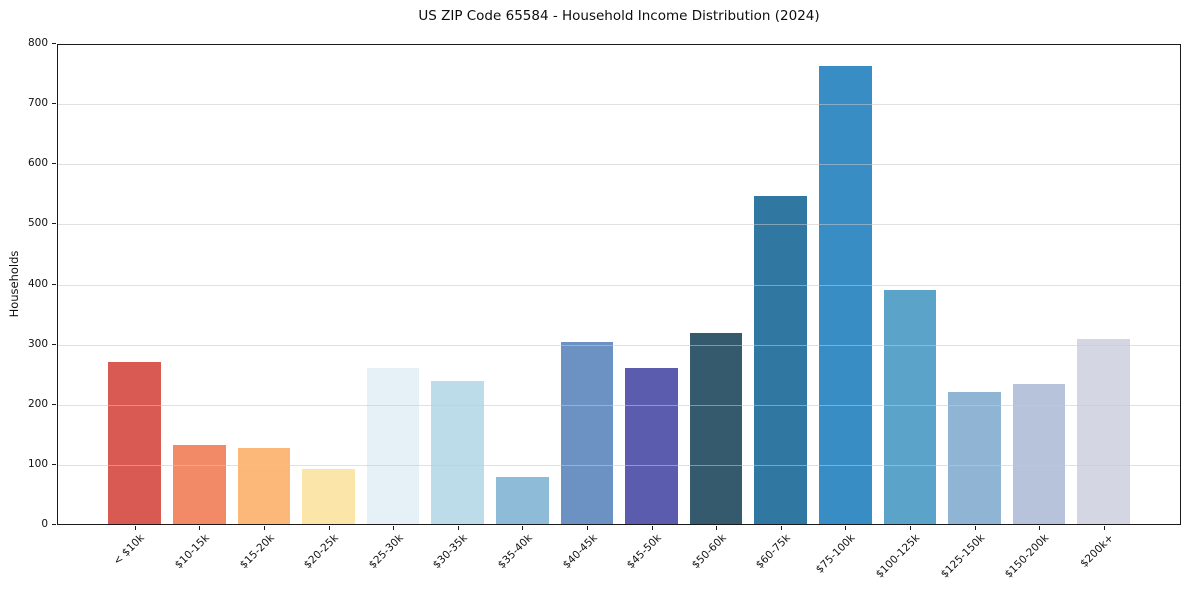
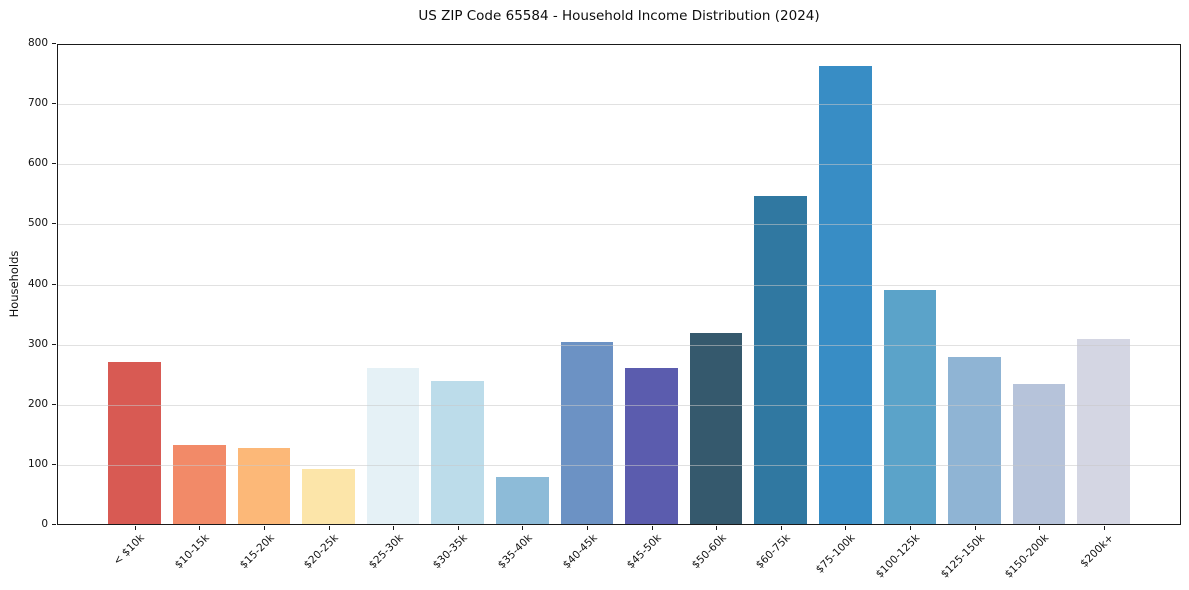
$125-150k: 220 -> 280
